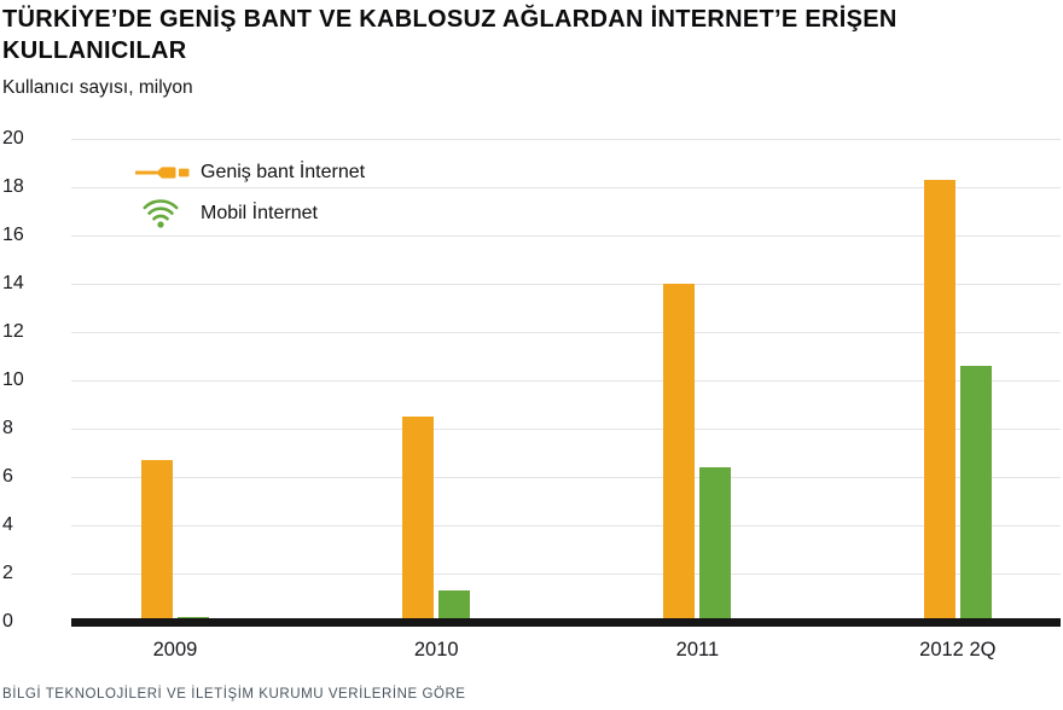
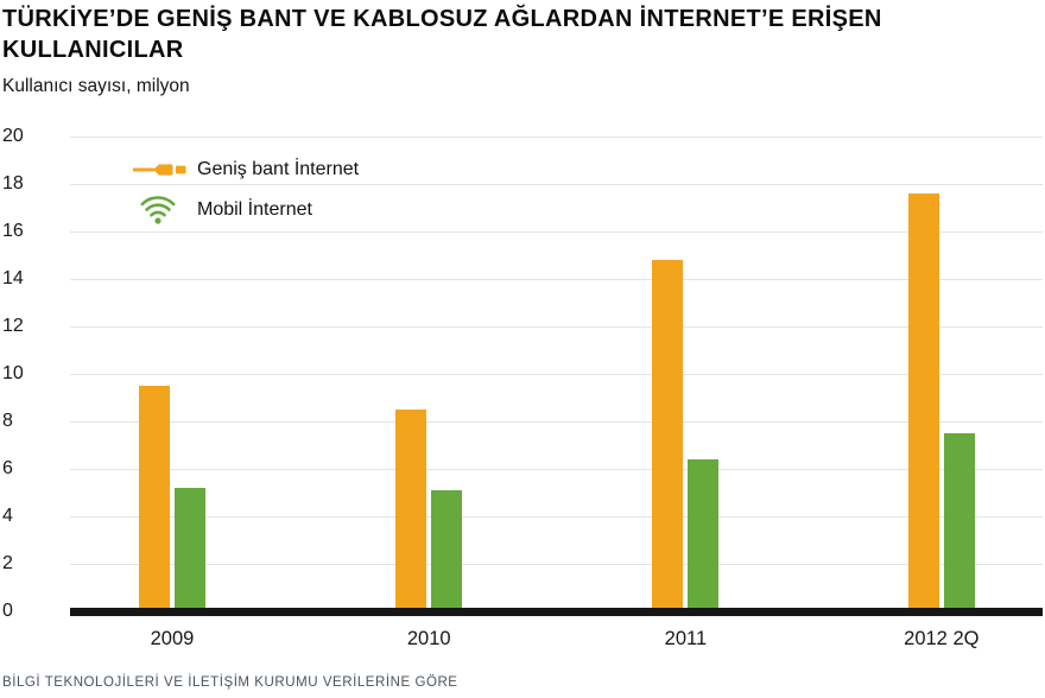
Geniş bant İnternet/2009: 6.7 -> 9.5
Mobil İnternet/2009: 0.2 -> 5.2
Mobil İnternet/2010: 1.3 -> 5.1
Geniş bant İnternet/2011: 14.0 -> 14.8
Geniş bant İnternet/2012 2Q: 18.3 -> 17.6
Mobil İnternet/2012 2Q: 10.6 -> 7.5
